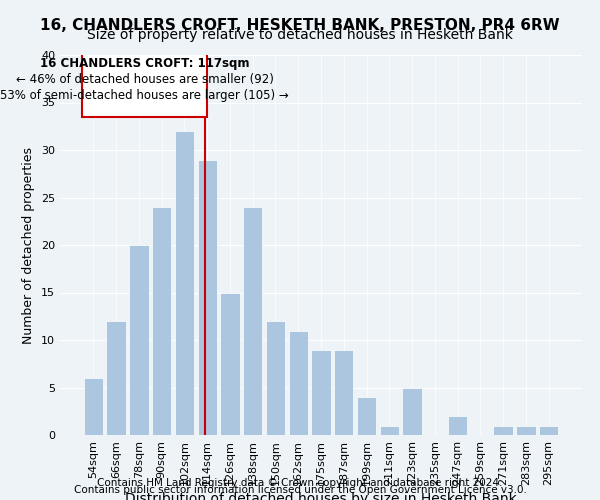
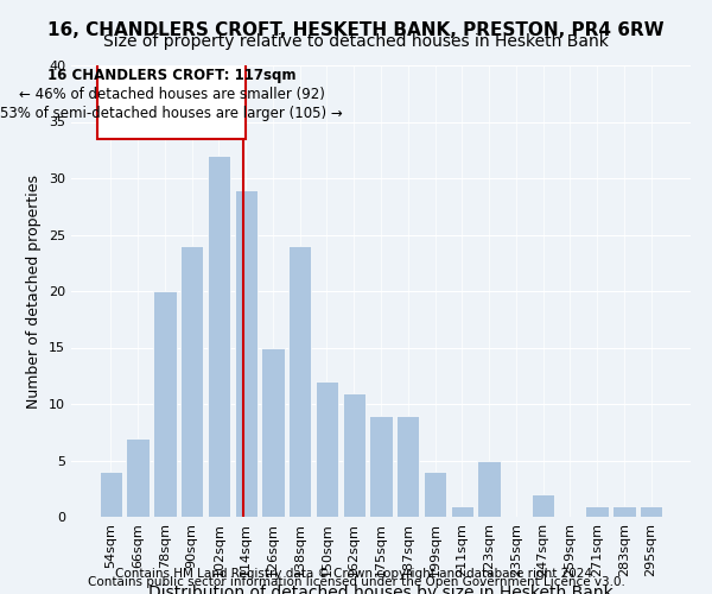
54sqm: 6 -> 4
66sqm: 12 -> 7
